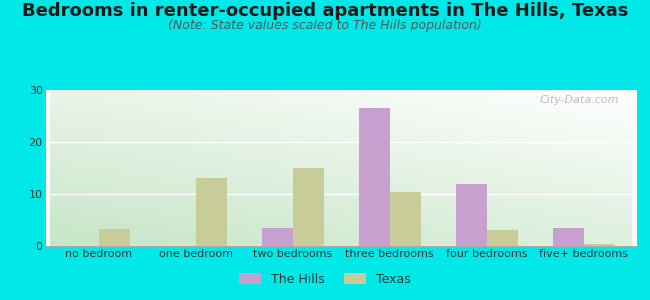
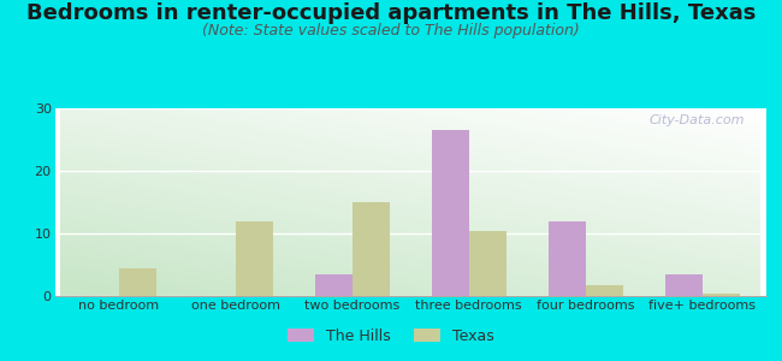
Texas/no bedroom: 3.3 -> 4.4
Texas/one bedroom: 13.0 -> 12.0
Texas/four bedrooms: 3.0 -> 1.8
